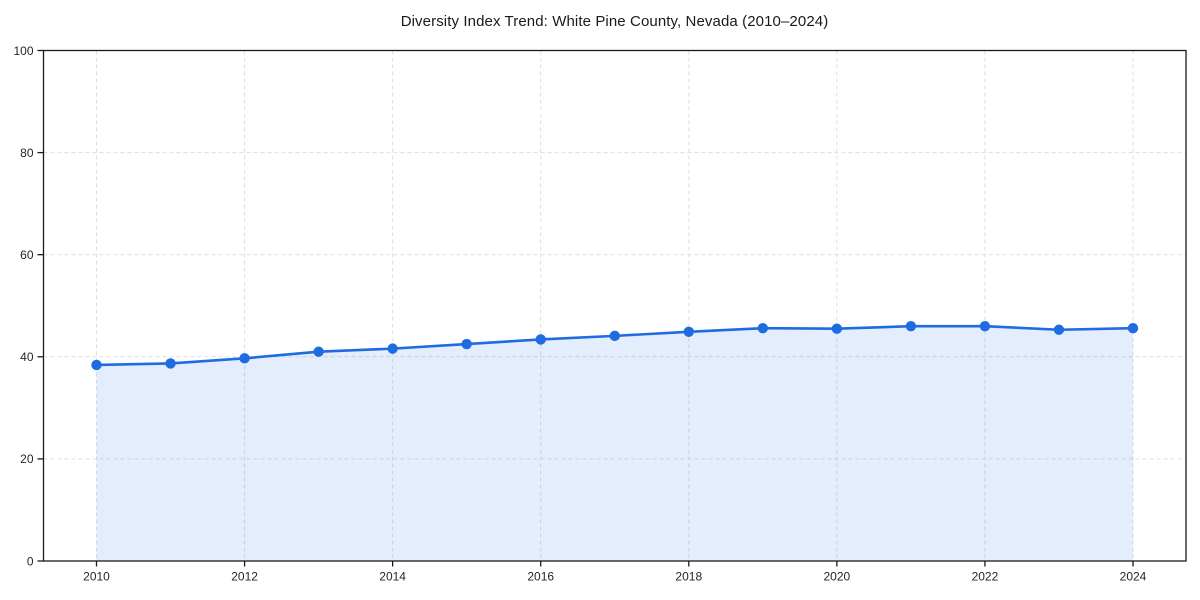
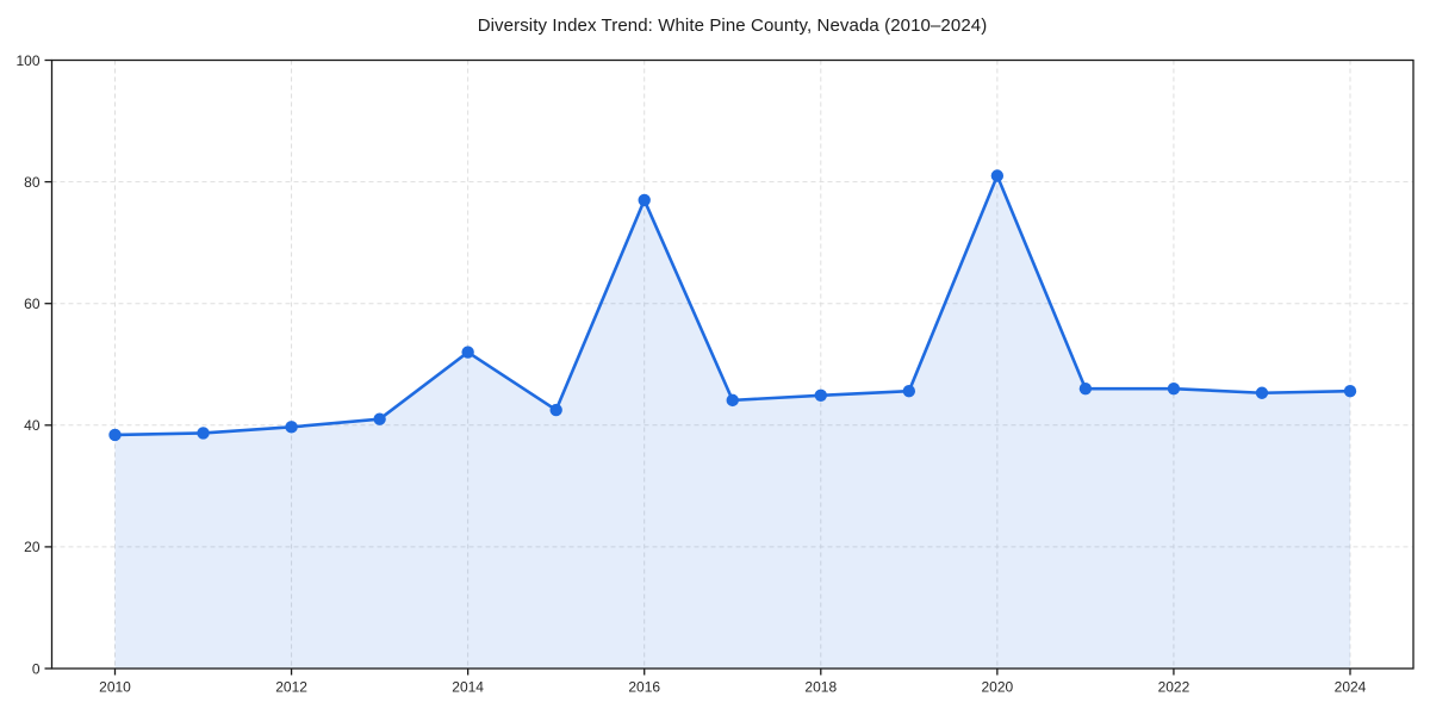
2014: 42 -> 52
2016: 43 -> 77
2020: 46 -> 81
